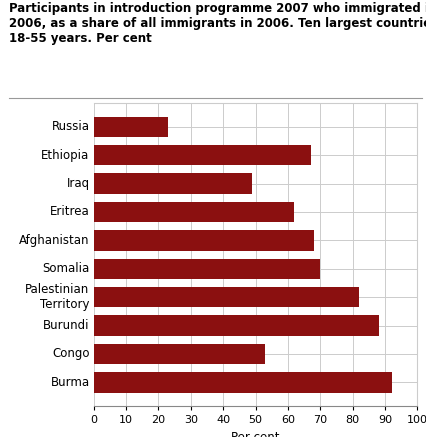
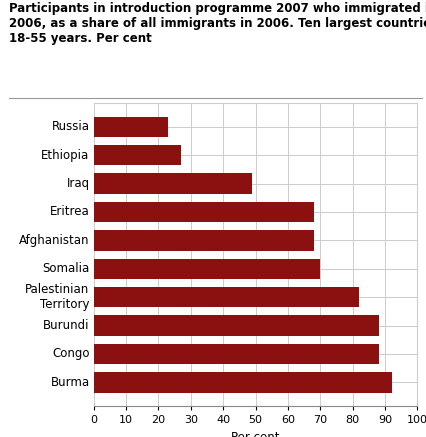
Ethiopia: 67 -> 27
Eritrea: 62 -> 68
Congo: 53 -> 88
